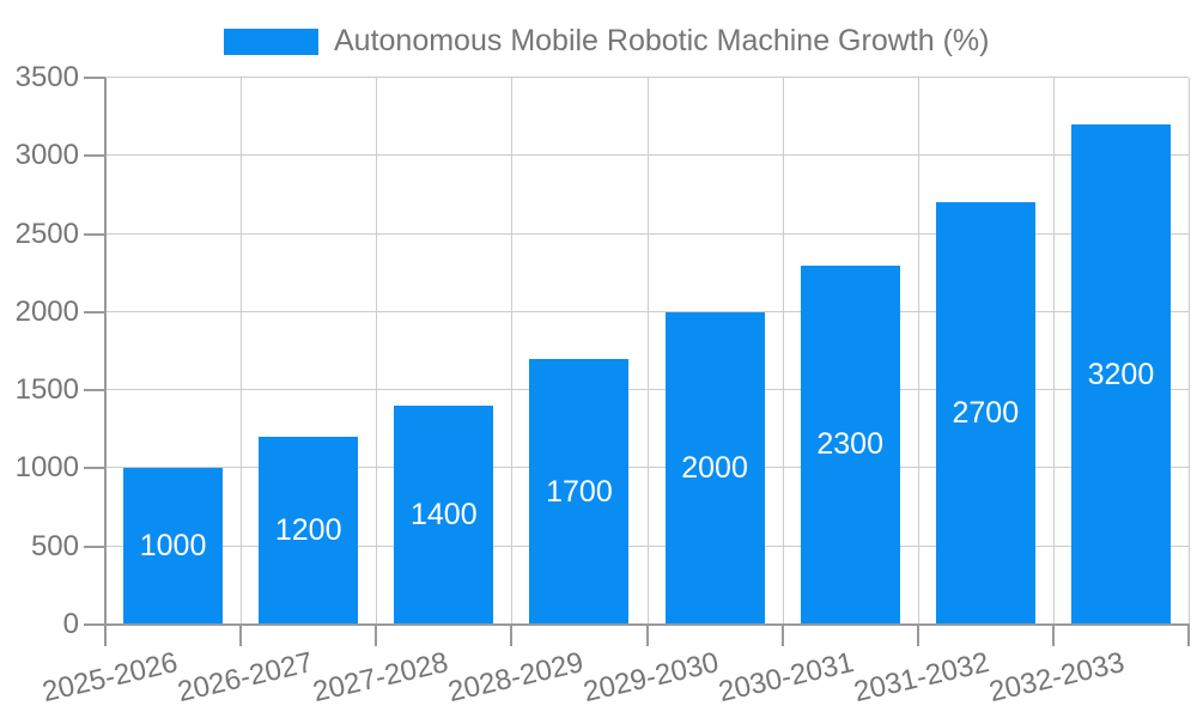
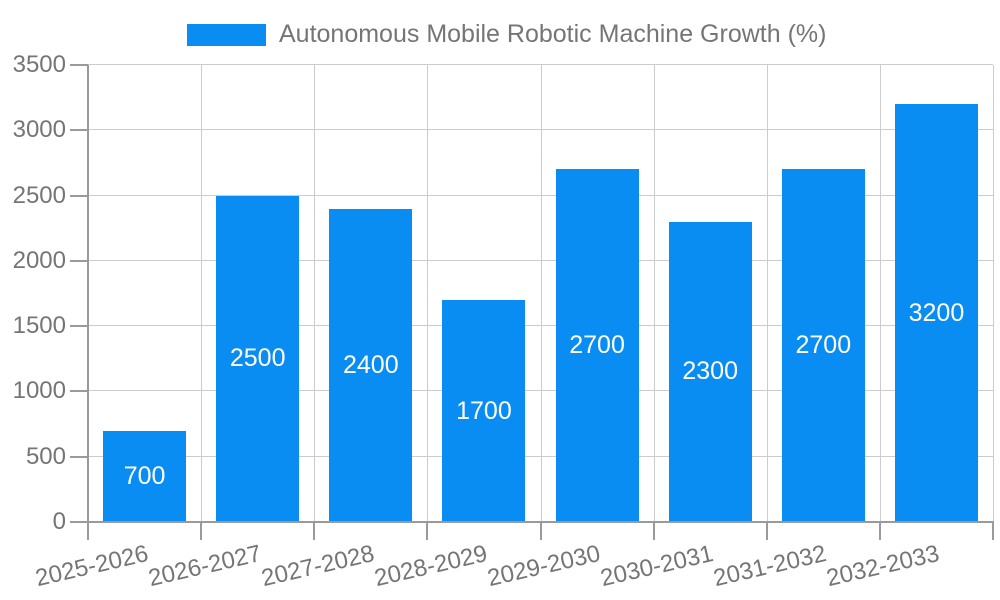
2025-2026: 1000 -> 700
2026-2027: 1200 -> 2500
2027-2028: 1400 -> 2400
2029-2030: 2000 -> 2700
